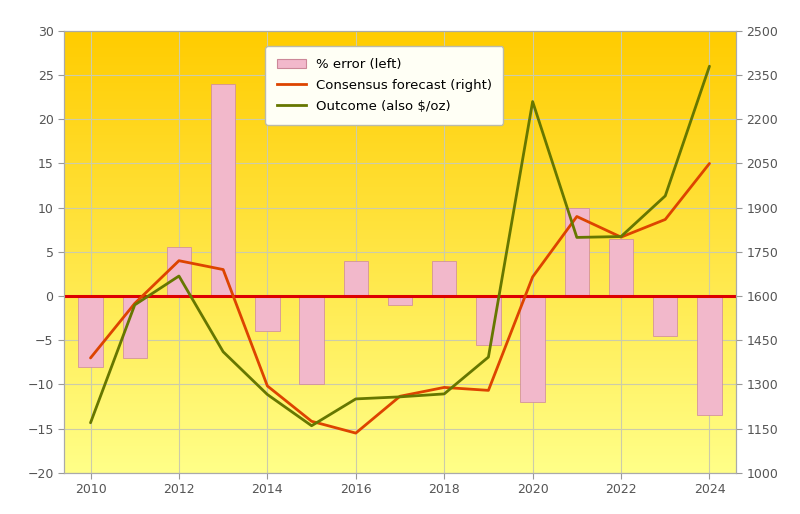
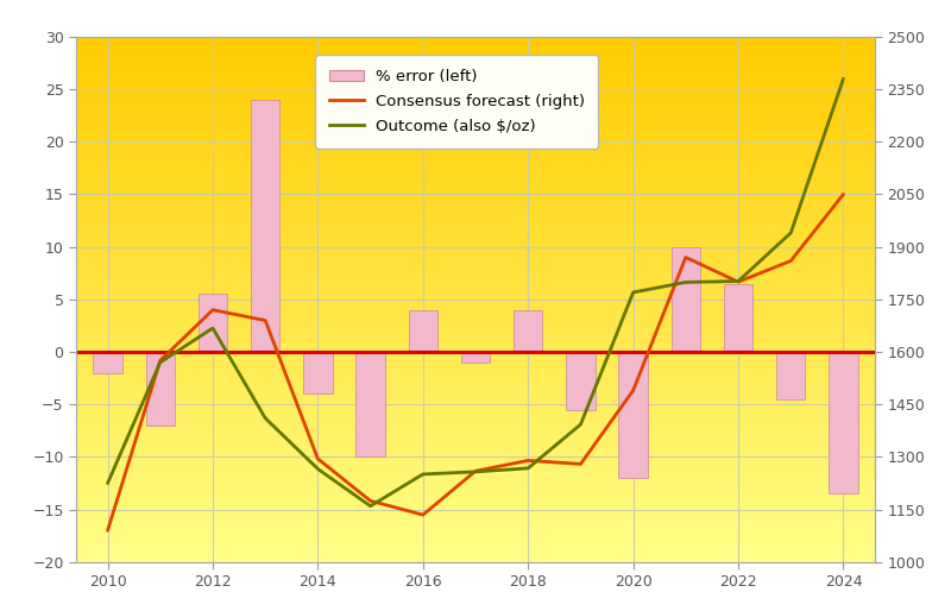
% error (left)/2010: -8.0 -> -2.0
Consensus forecast (right)/2010: 1390 -> 1090
Outcome (also $/oz)/2010: 1170 -> 1225
Consensus forecast (right)/2020: 1665 -> 1490
Outcome (also $/oz)/2020: 2260 -> 1770
